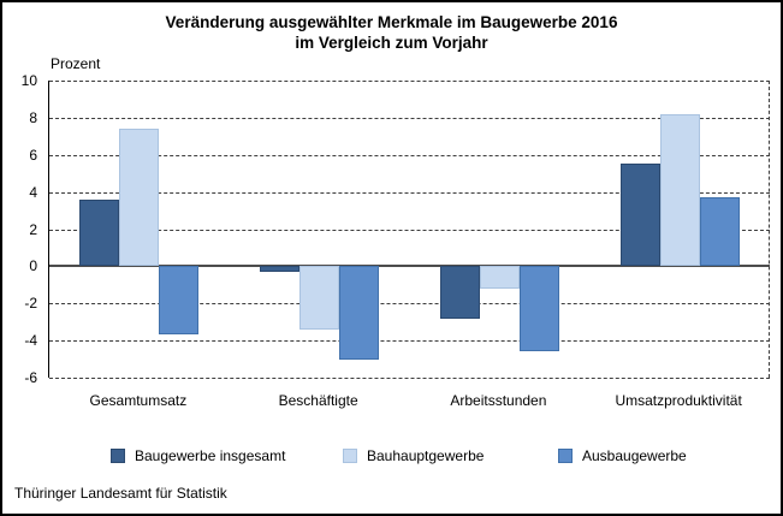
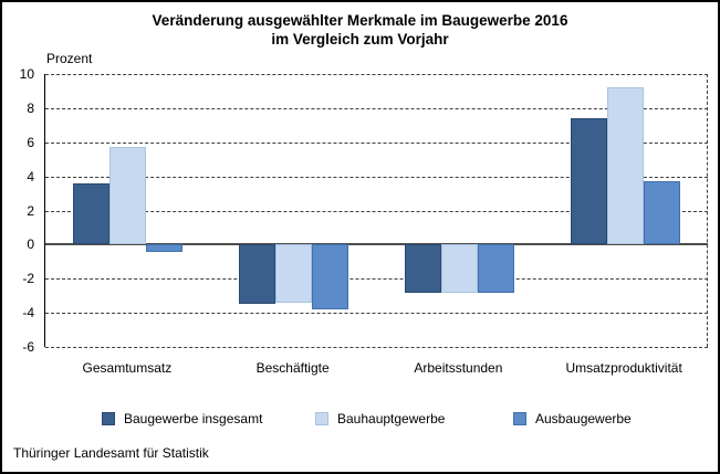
Bauhauptgewerbe/Gesamtumsatz: 7.4 -> 5.7
Ausbaugewerbe/Gesamtumsatz: -3.7 -> -0.4
Baugewerbe insgesamt/Beschäftigte: -0.3 -> -3.5
Ausbaugewerbe/Beschäftigte: -5.0 -> -3.8
Bauhauptgewerbe/Arbeitsstunden: -1.2 -> -2.8
Ausbaugewerbe/Arbeitsstunden: -4.6 -> -2.8
Baugewerbe insgesamt/Umsatzproduktivität: 5.5 -> 7.4
Bauhauptgewerbe/Umsatzproduktivität: 8.2 -> 9.2
